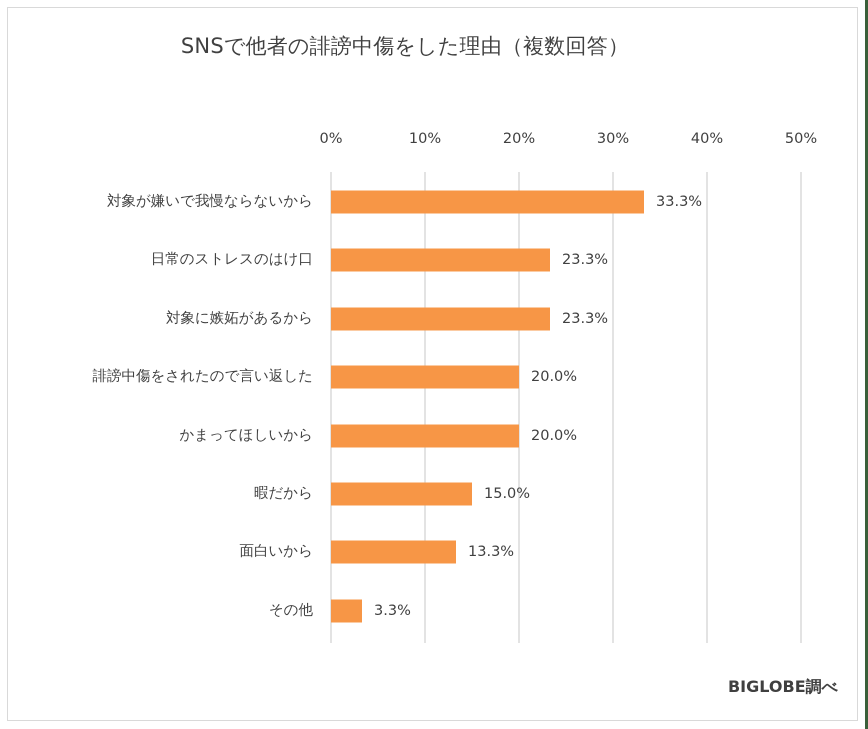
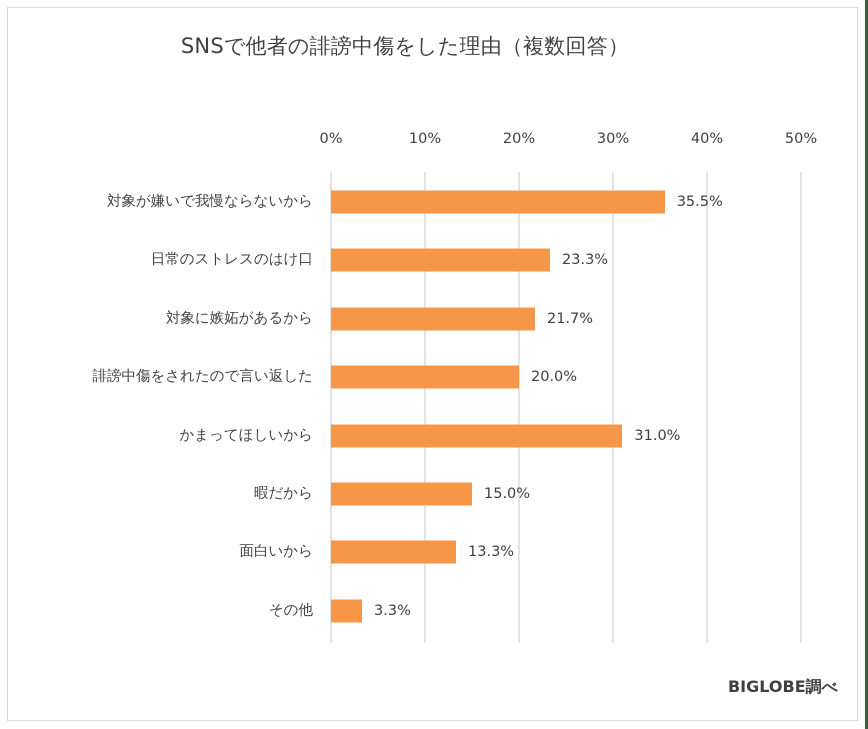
対象が嫌いで我慢ならないから: 33.3% -> 35.5%
対象に嫉妬があるから: 23.3% -> 21.7%
かまってほしいから: 20.0% -> 31.0%
